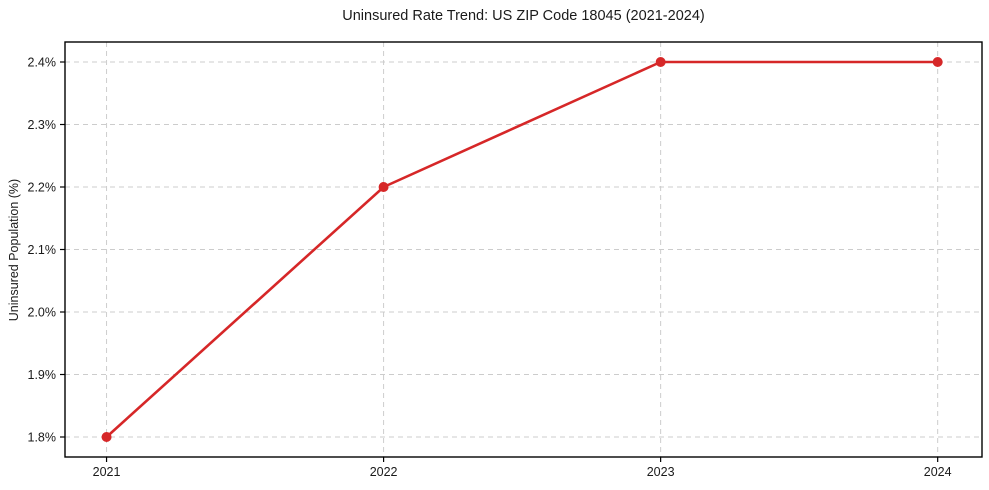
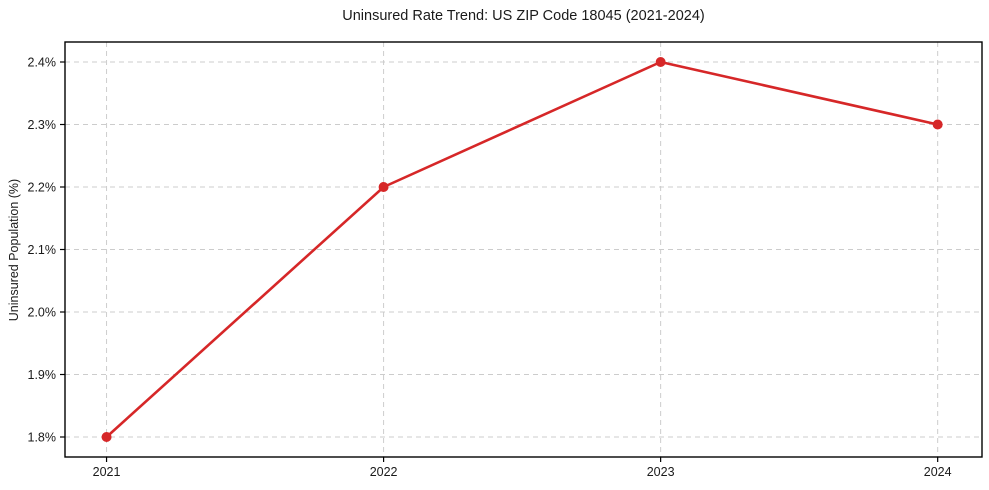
2024: 2.4% -> 2.3%
